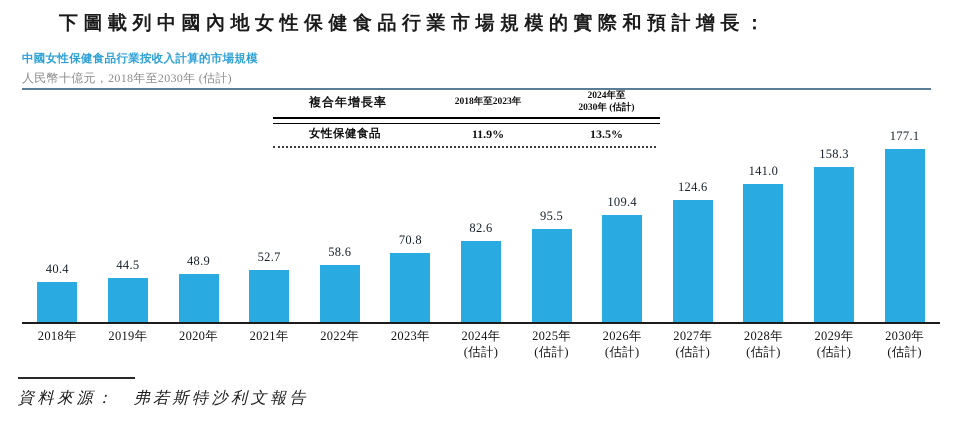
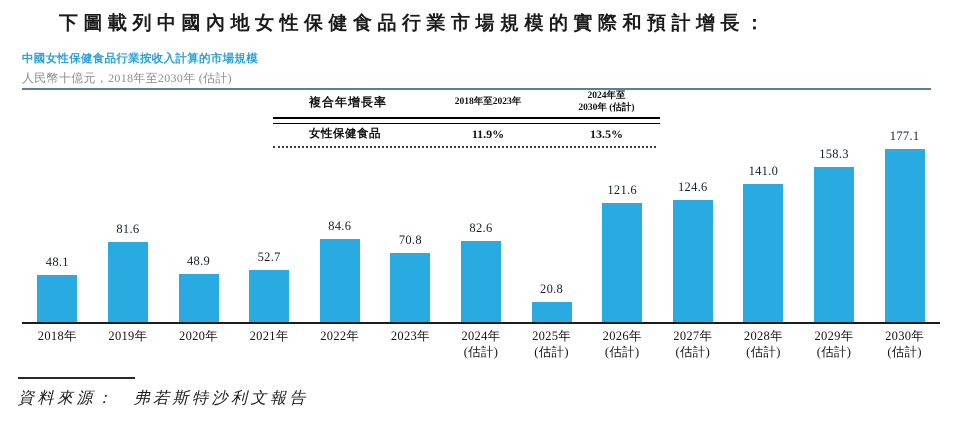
2018年: 40.4 -> 48.1
2019年: 44.5 -> 81.6
2022年: 58.6 -> 84.6
2025年: 95.5 -> 20.8
2026年: 109.4 -> 121.6
